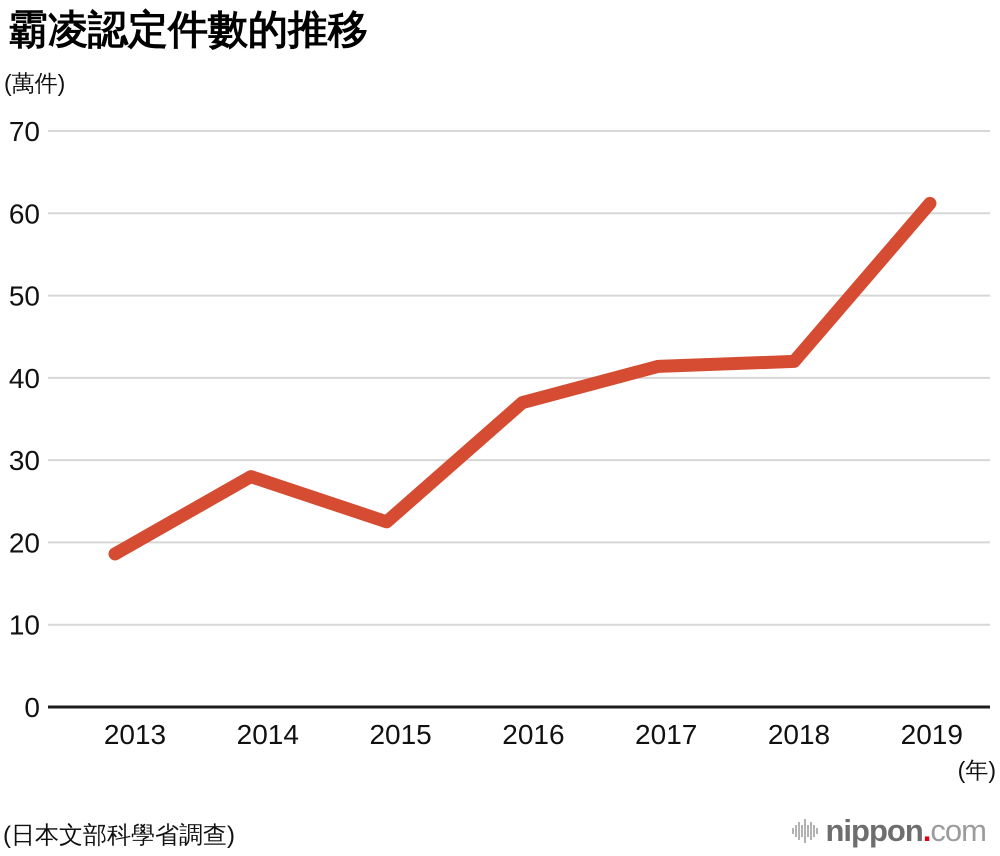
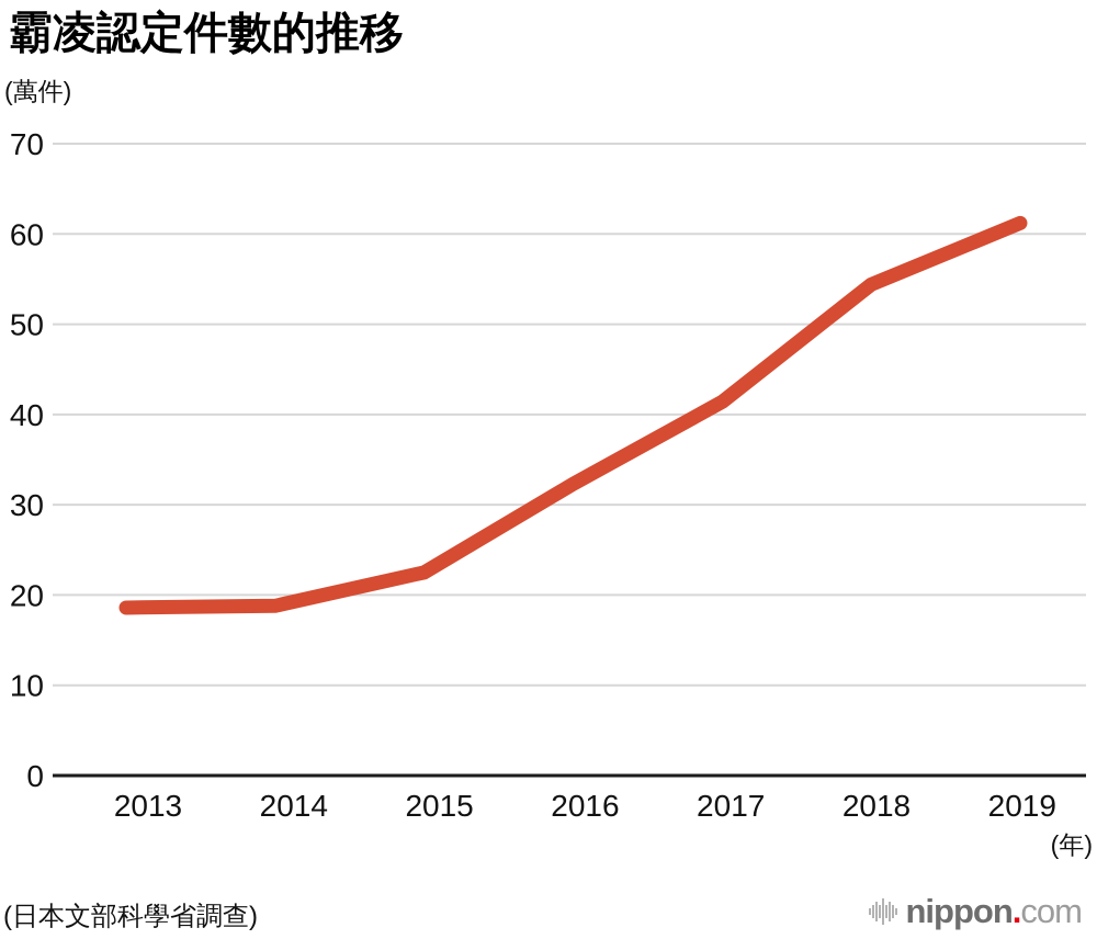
2014: 28 -> 19
2016: 37 -> 32
2018: 42 -> 54
